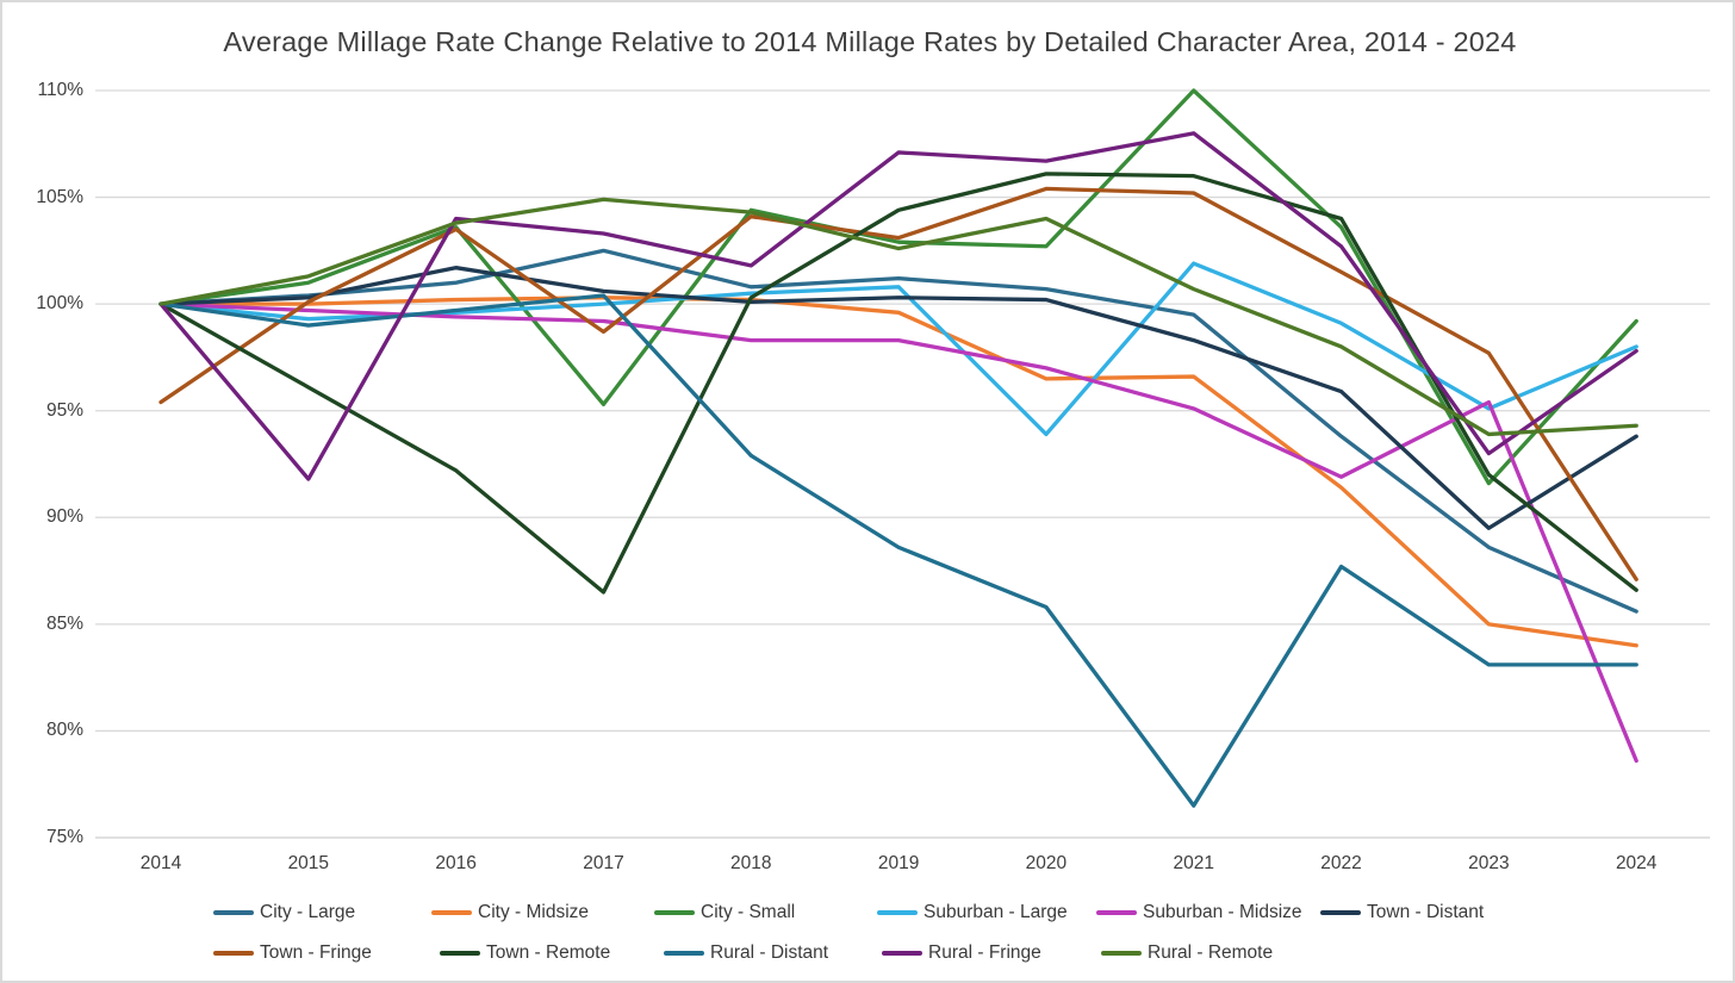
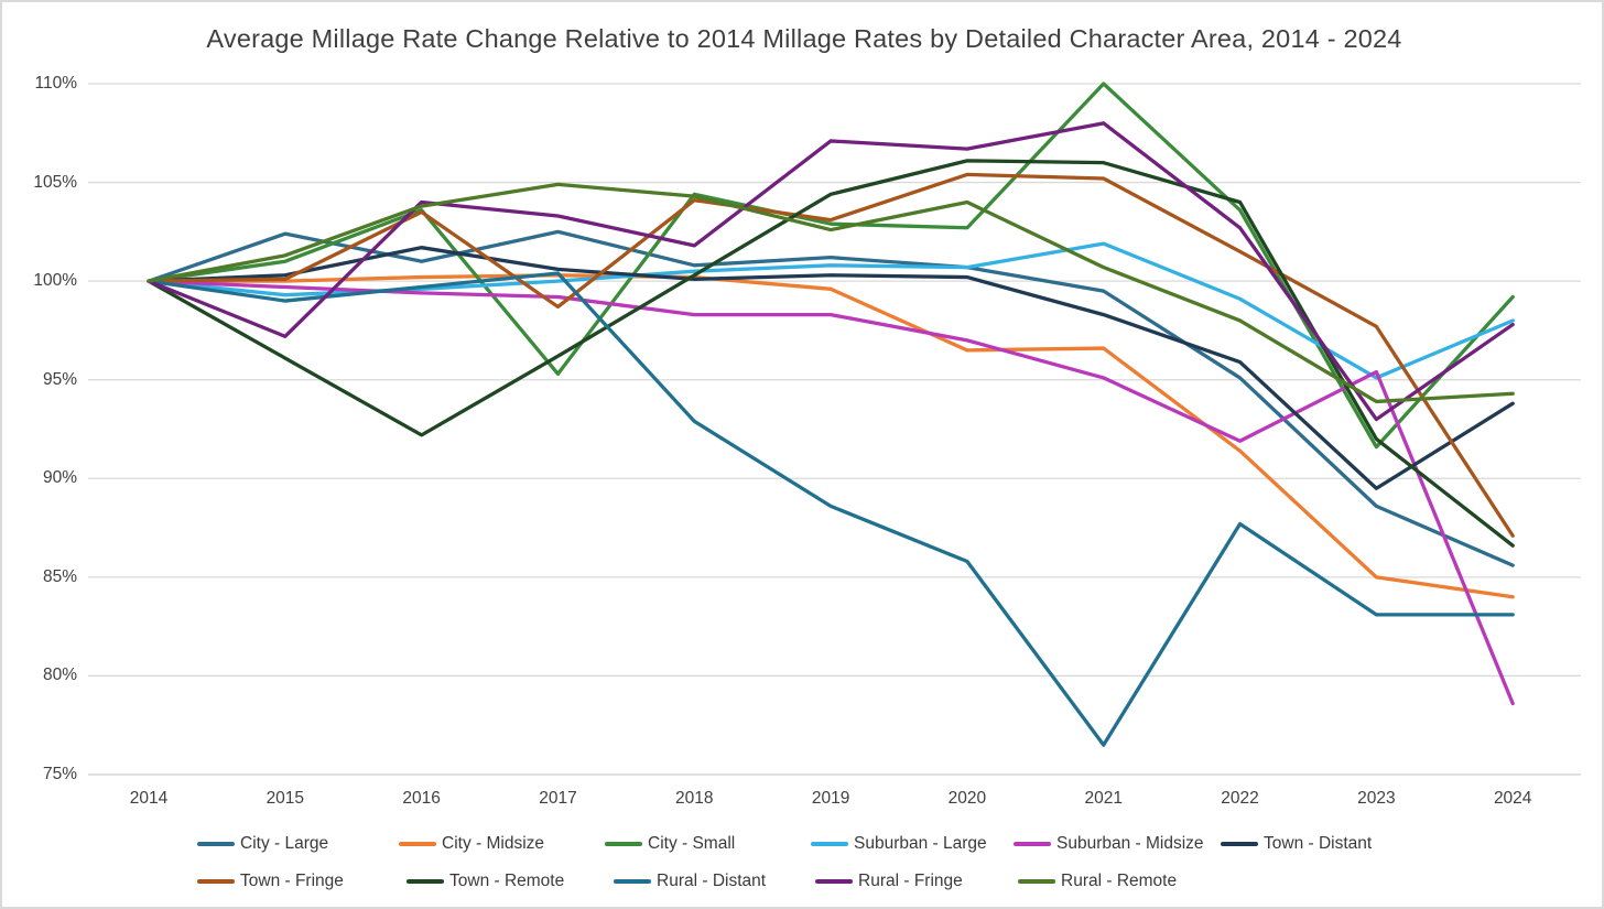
Town - Fringe/2014: 95.4% -> 100.0%
City - Large/2015: 100.4% -> 102.4%
Rural - Fringe/2015: 91.8% -> 97.2%
Town - Remote/2017: 86.5% -> 96.2%
Suburban - Large/2020: 93.9% -> 100.7%
City - Large/2022: 93.8% -> 95.1%
